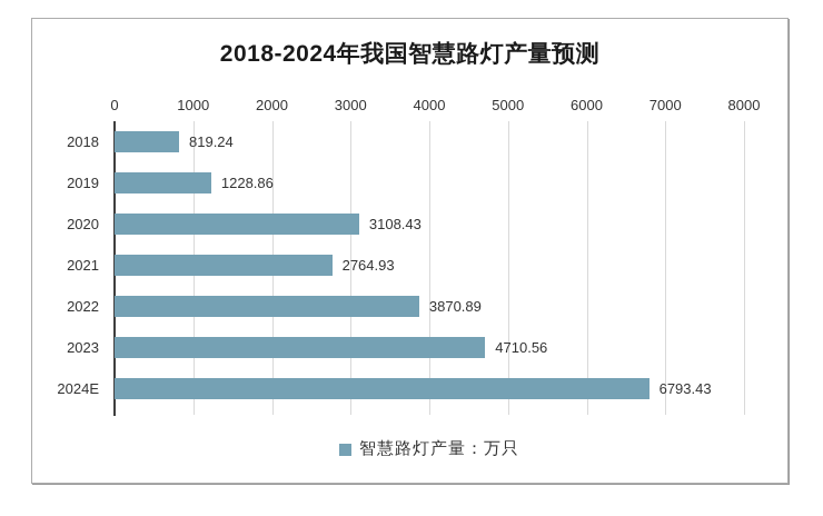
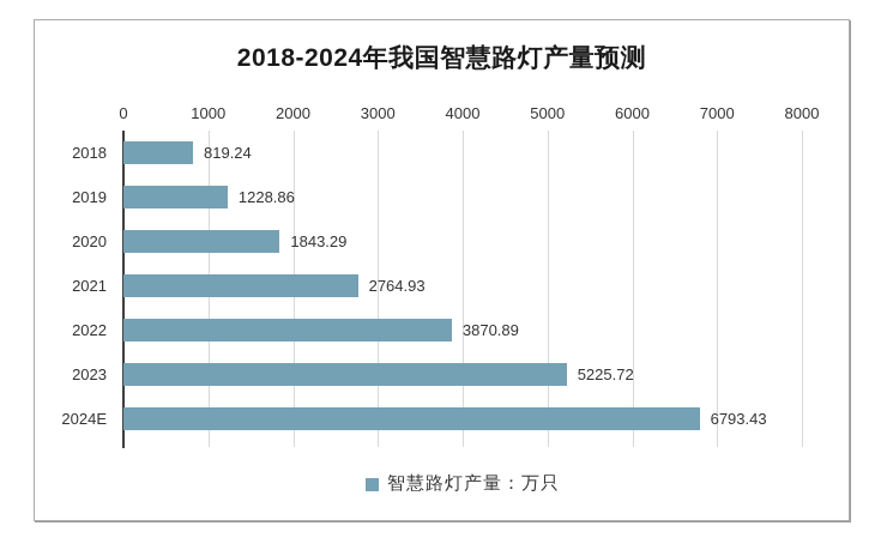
2020: 3108.43 -> 1843.29
2023: 4710.56 -> 5225.72
